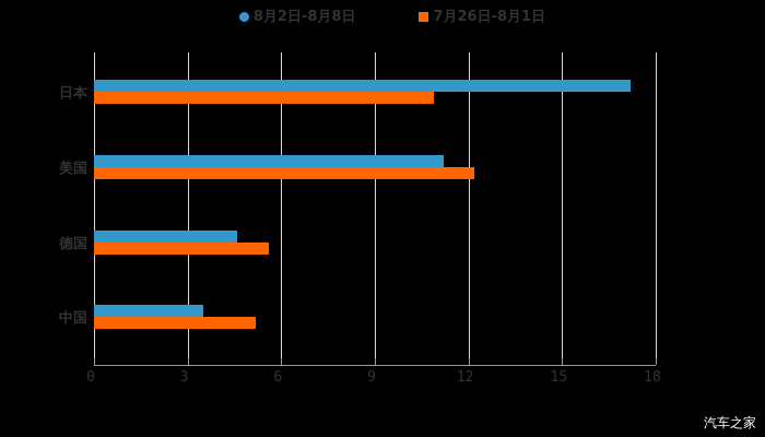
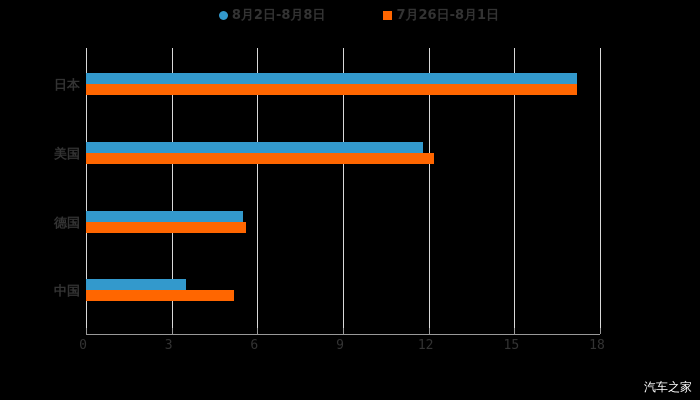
7月26日-8月1日/日本: 10.9 -> 17.2
8月2日-8月8日/美国: 11.2 -> 11.8
8月2日-8月8日/德国: 4.6 -> 5.5
